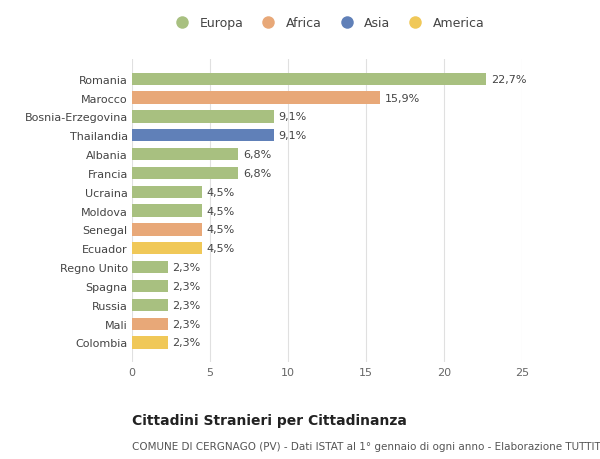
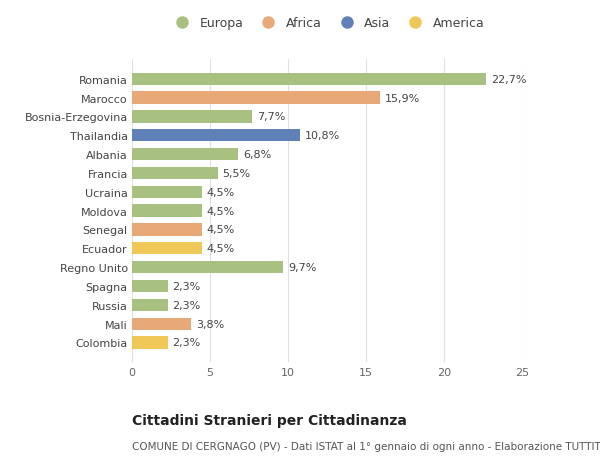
Bosnia-Erzegovina: 9,1% -> 7,7%
Thailandia: 9,1% -> 10,8%
Francia: 6,8% -> 5,5%
Regno Unito: 2,3% -> 9,7%
Mali: 2,3% -> 3,8%
